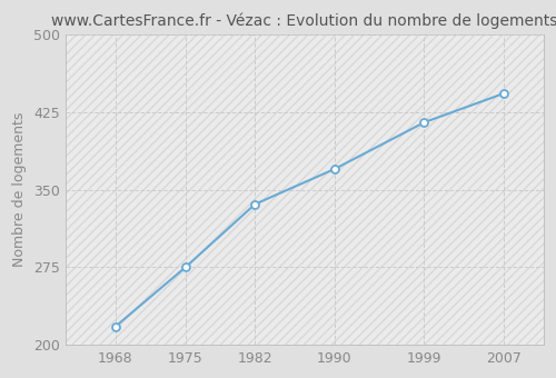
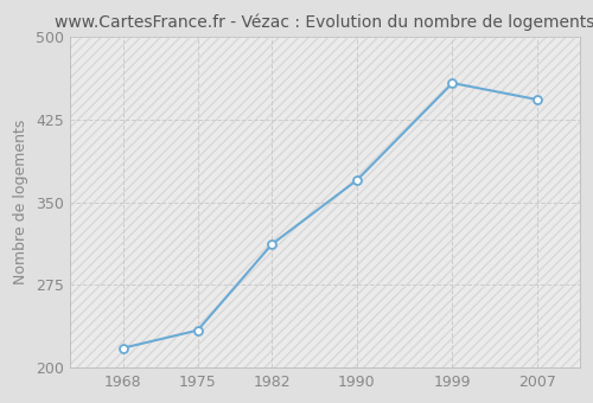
1975: 275 -> 234
1982: 336 -> 312
1999: 415 -> 458
